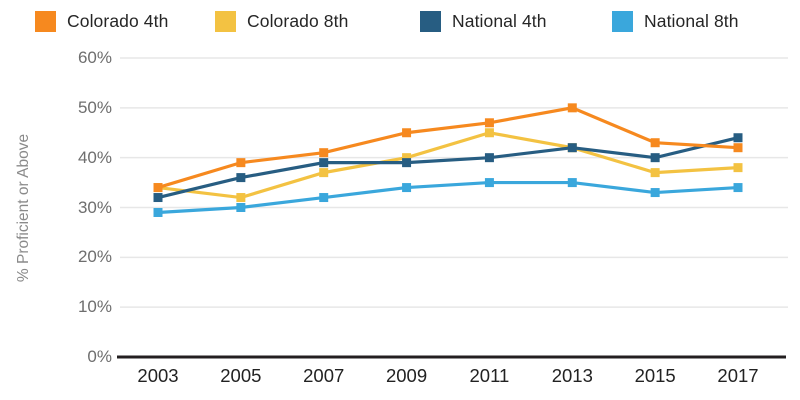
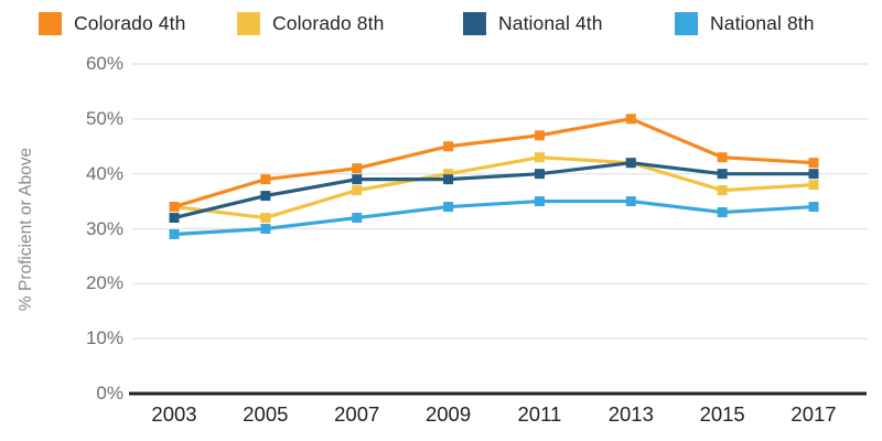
Colorado 8th/2011: 45% -> 43%
National 4th/2017: 44% -> 40%
